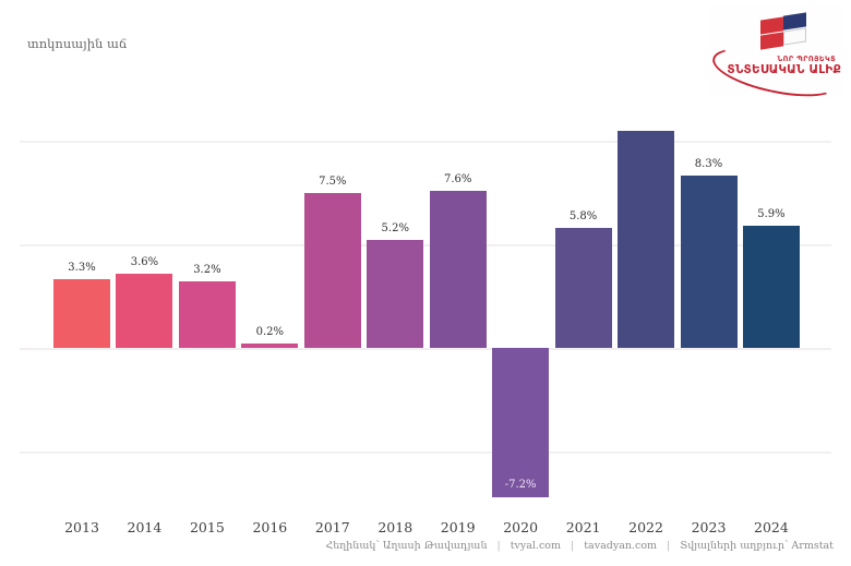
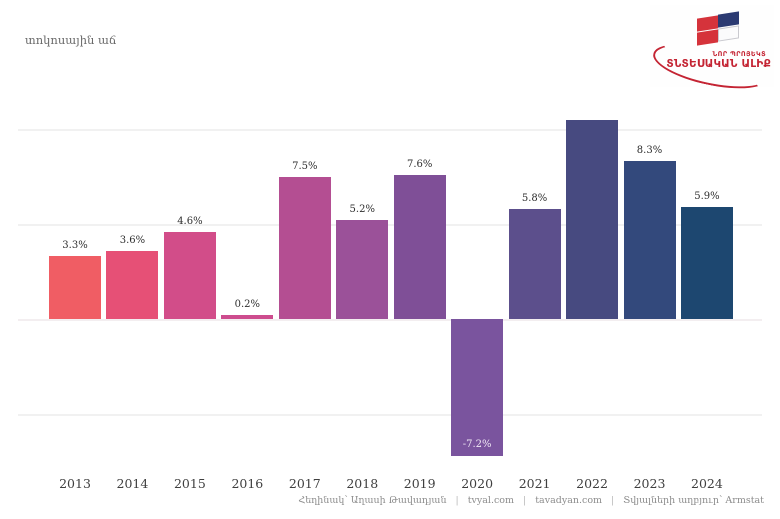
2015: 3.2% -> 4.6%
